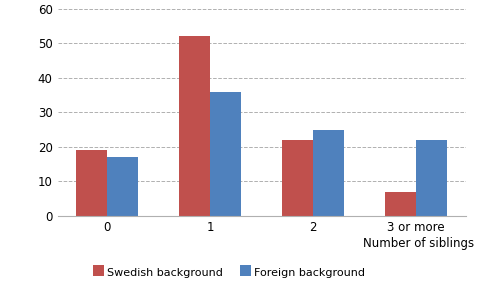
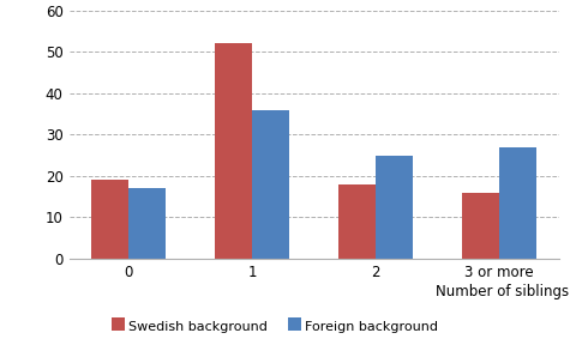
Swedish background/2: 22 -> 18
Swedish background/3 or more: 7 -> 16
Foreign background/3 or more: 22 -> 27
